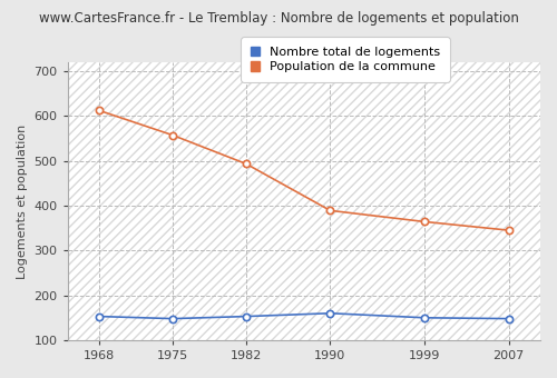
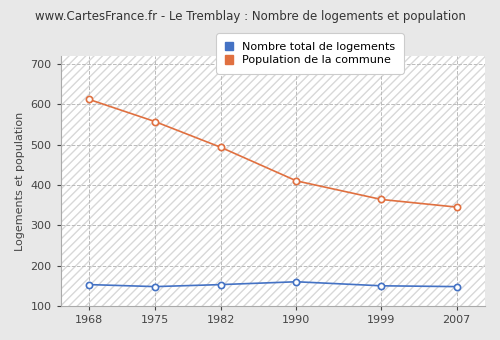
Population de la commune/1990: 389 -> 410
